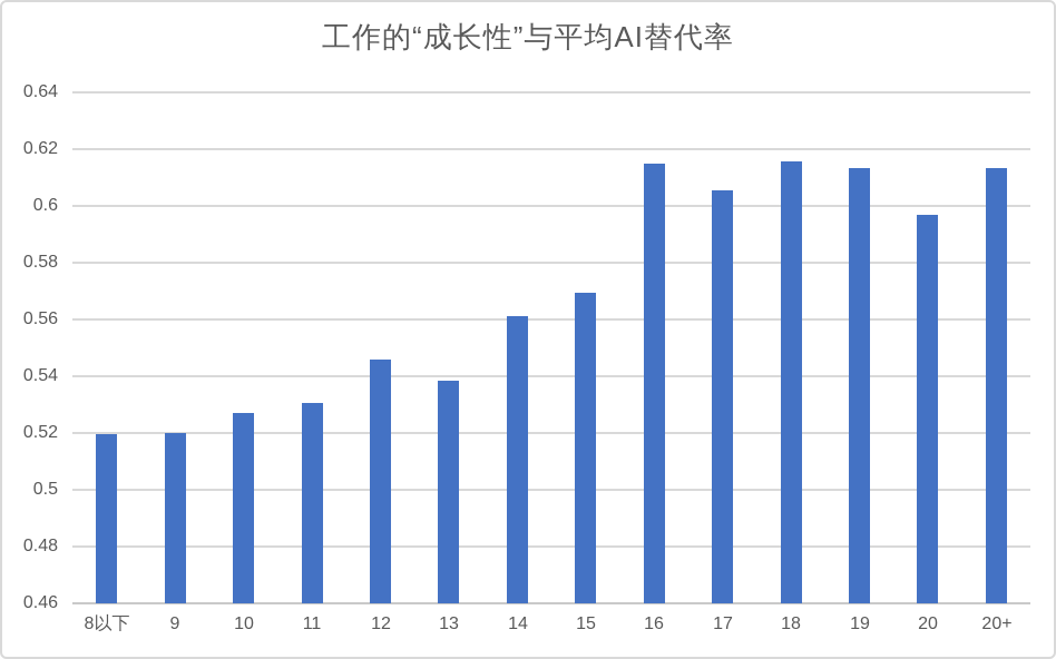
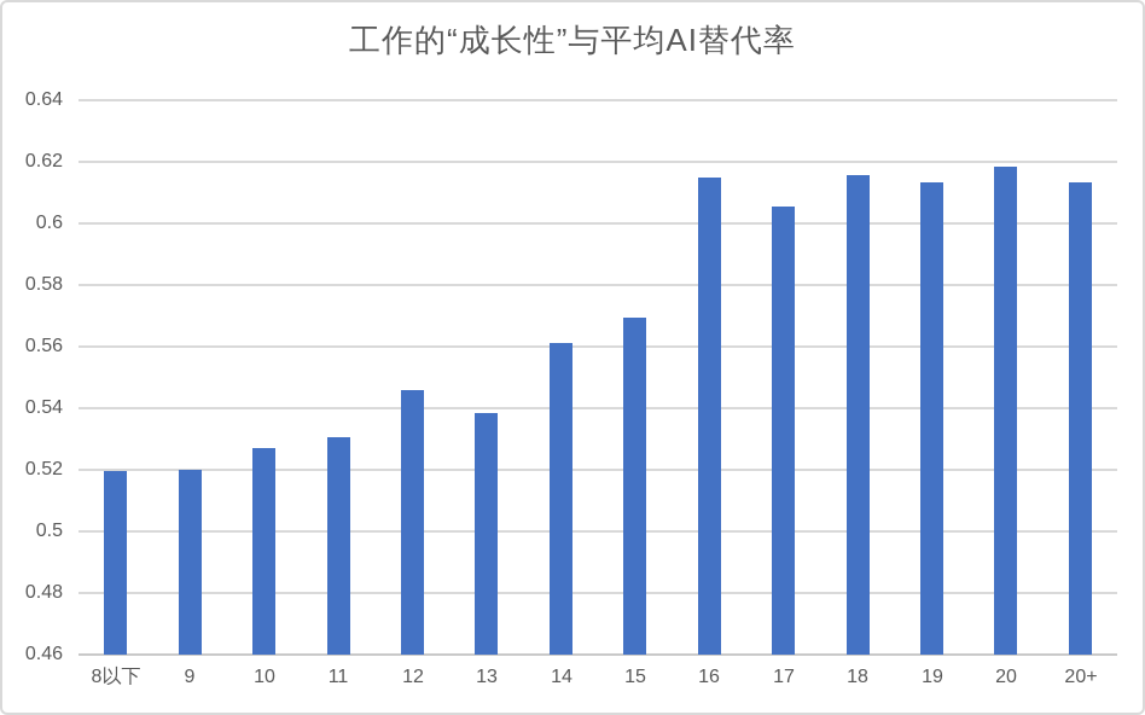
20: 0.597 -> 0.619
